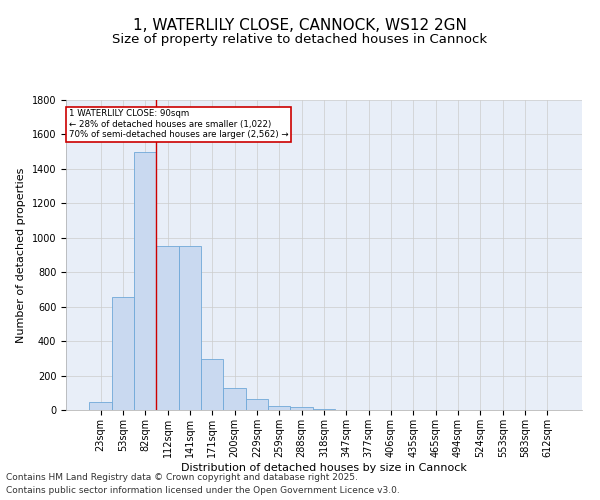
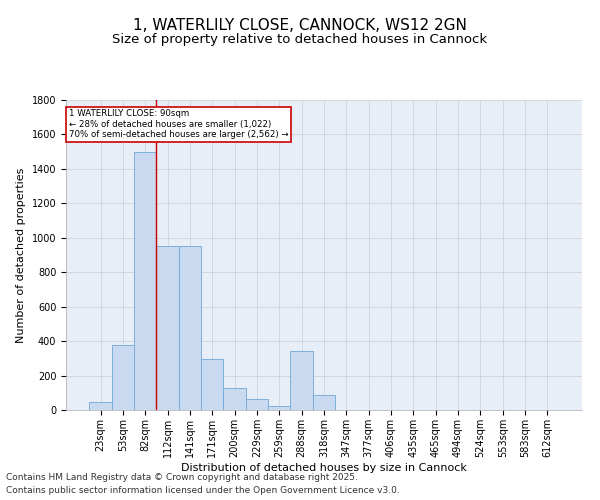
53sqm: 660 -> 380
288sqm: 20 -> 340
318sqm: 0 -> 90
